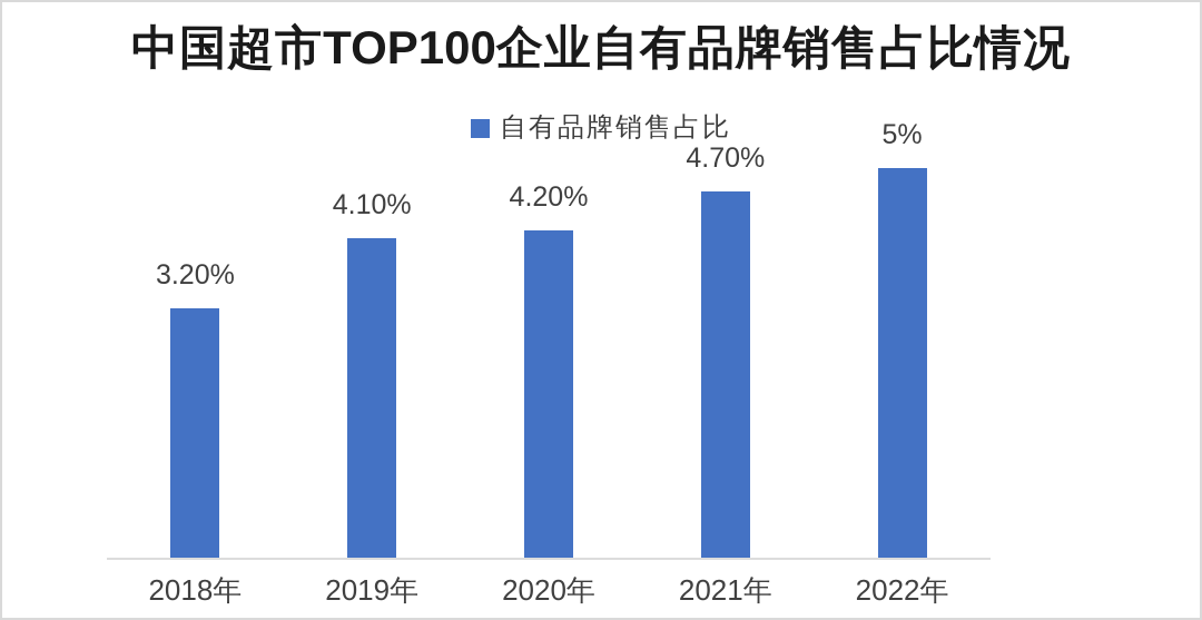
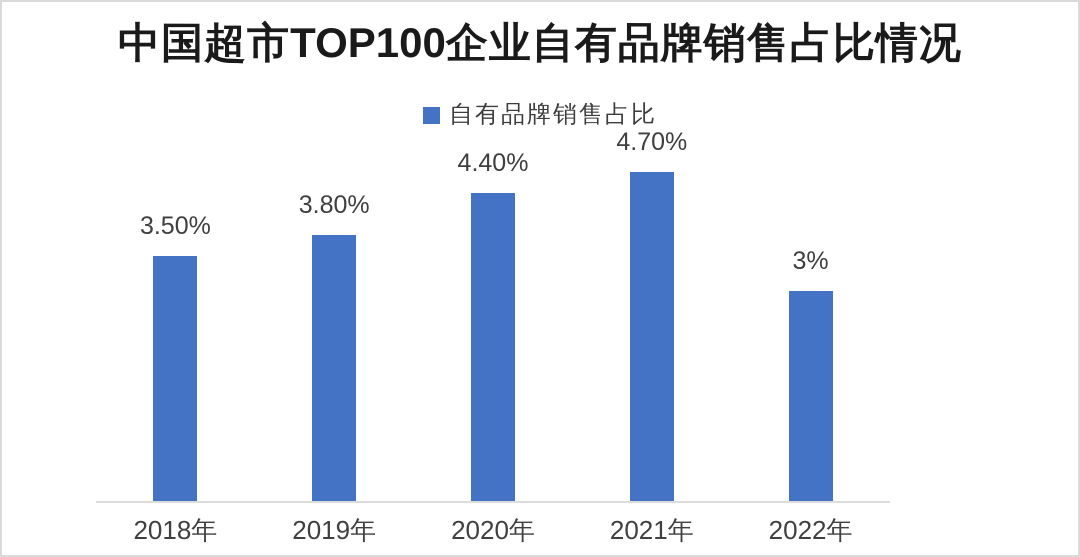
2018年: 3.20% -> 3.50%
2019年: 4.10% -> 3.80%
2020年: 4.20% -> 4.40%
2022年: 5% -> 3%
